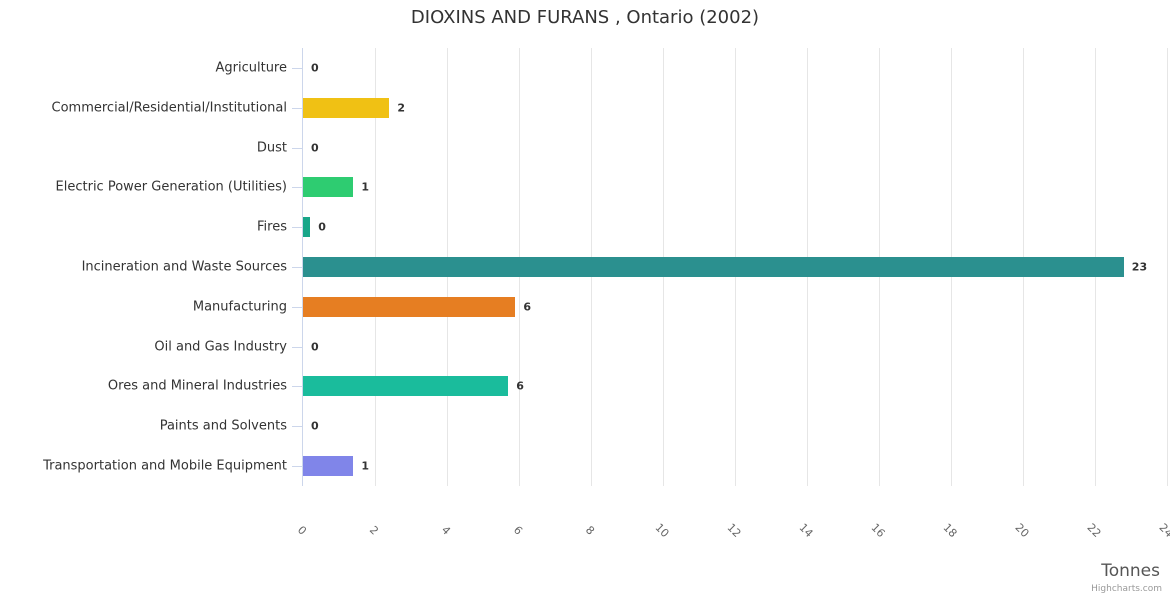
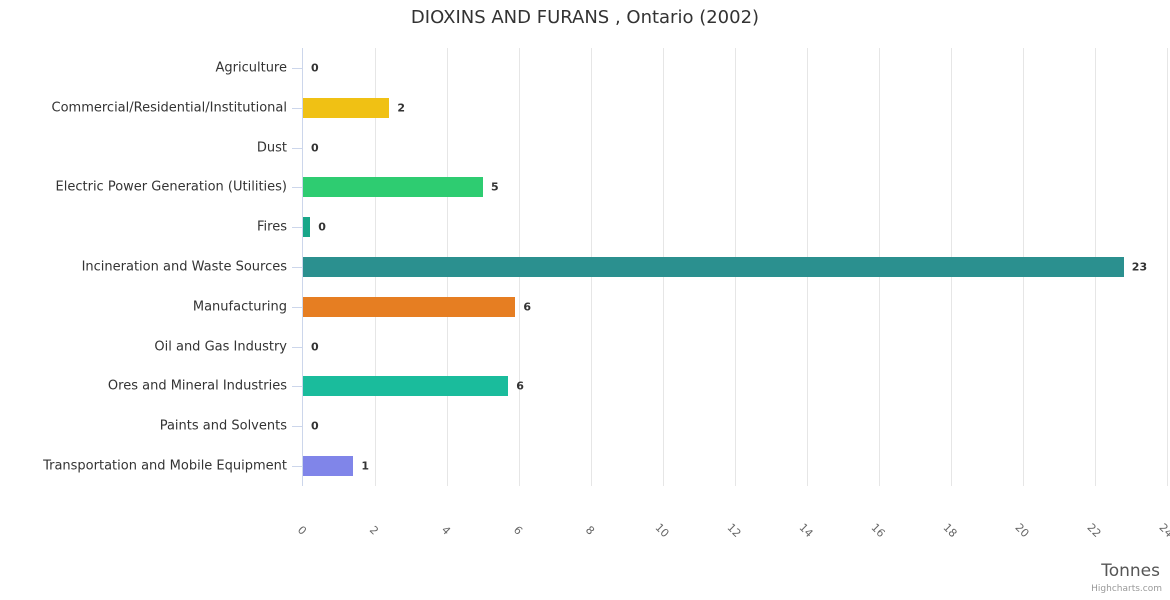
Electric Power Generation (Utilities): 1 -> 5
